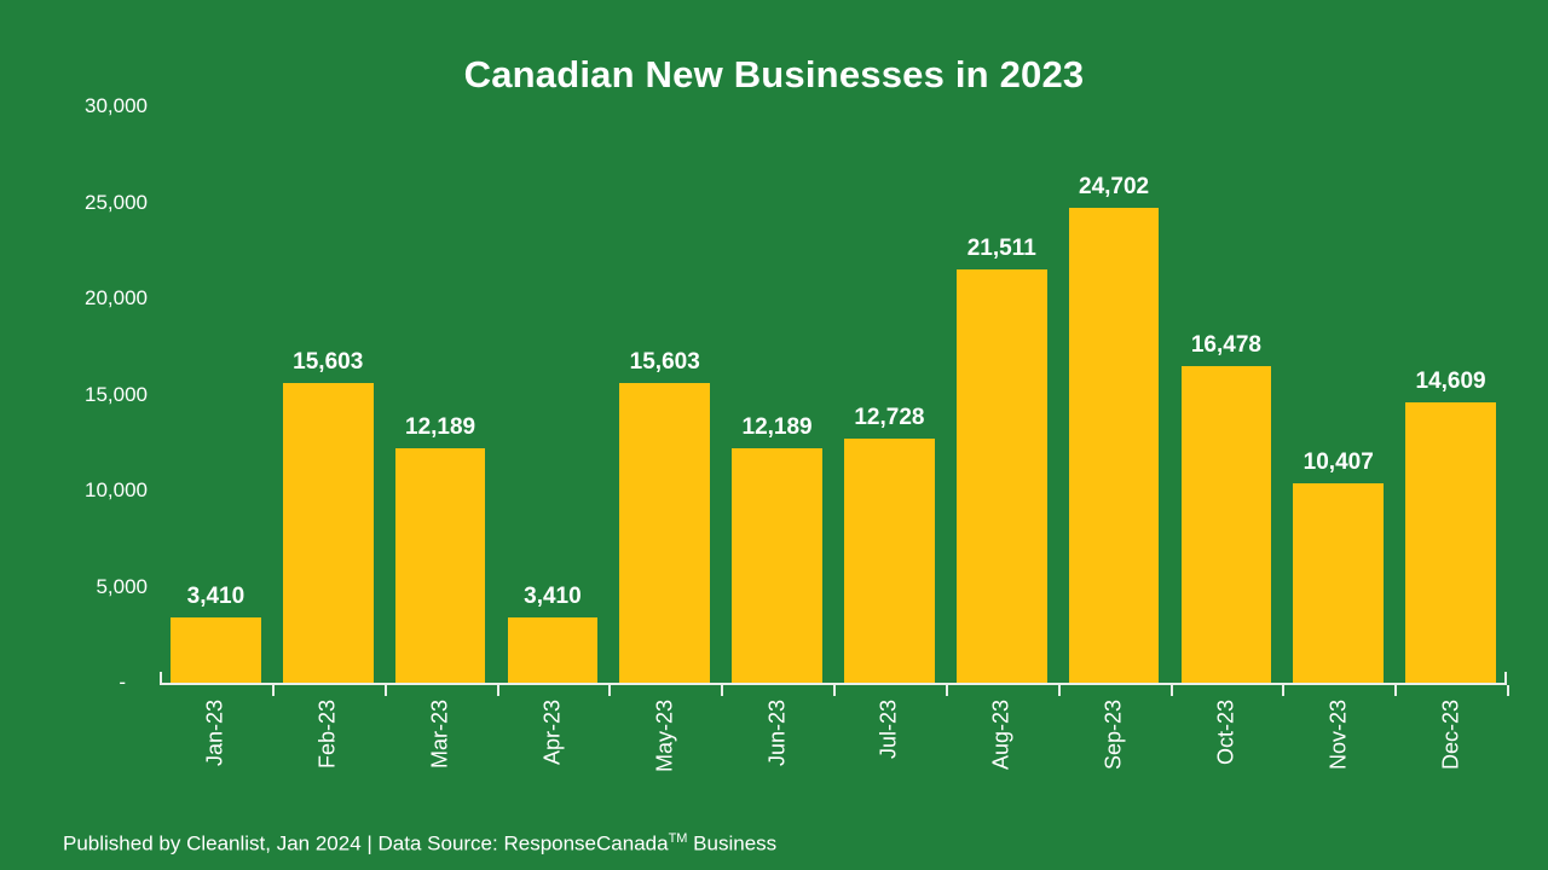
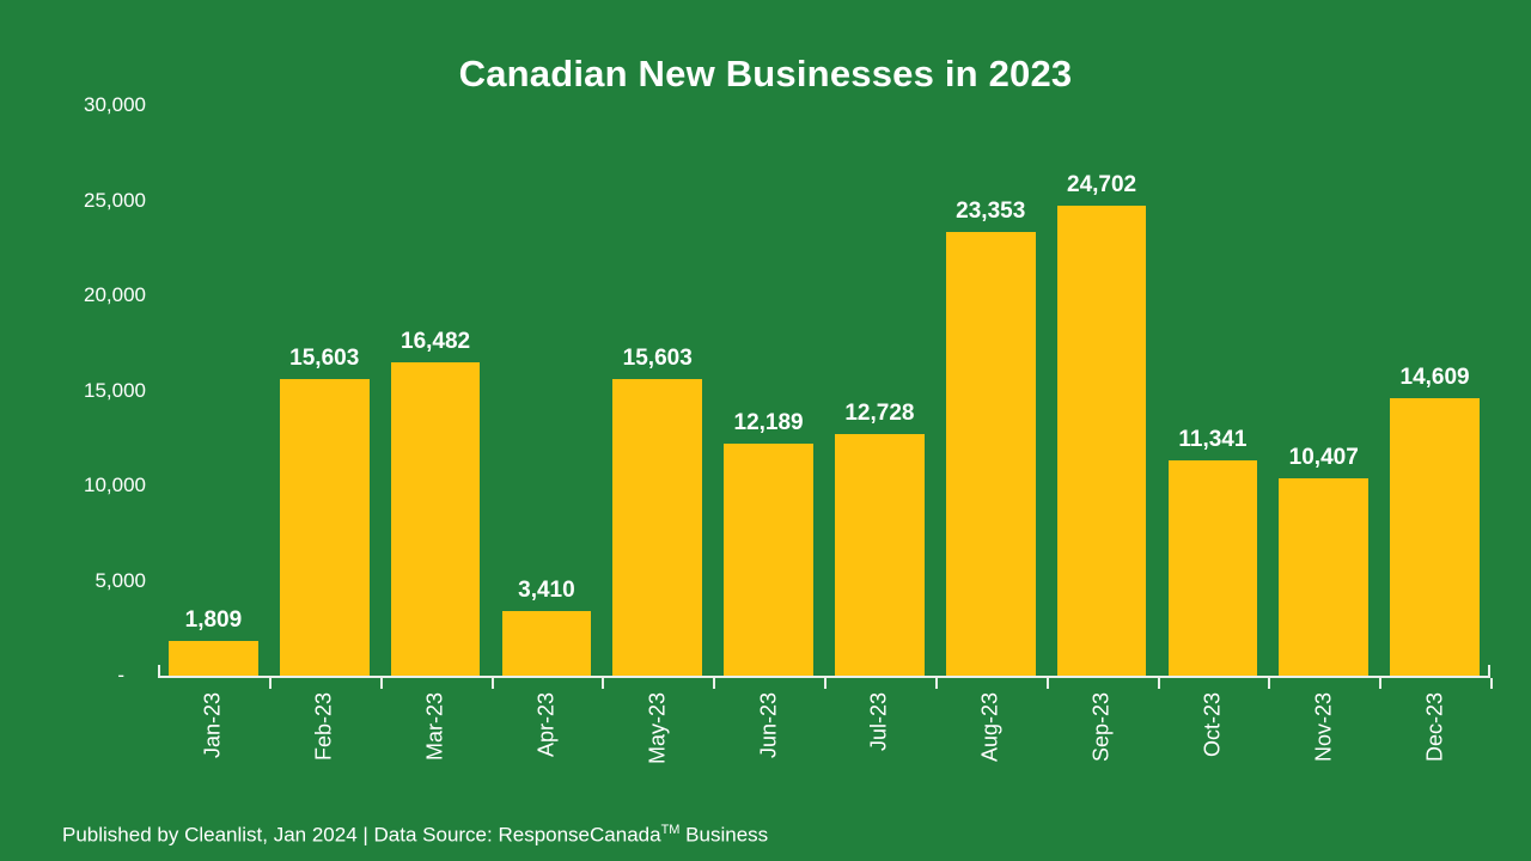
Jan-23: 3,410 -> 1,809
Mar-23: 12,189 -> 16,482
Aug-23: 21,511 -> 23,353
Oct-23: 16,478 -> 11,341
